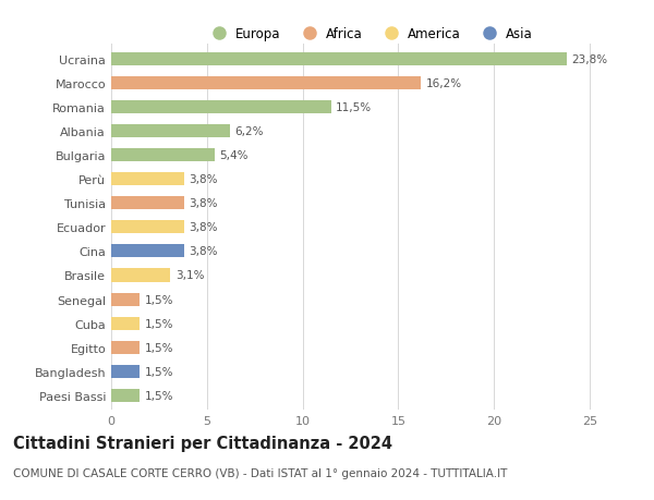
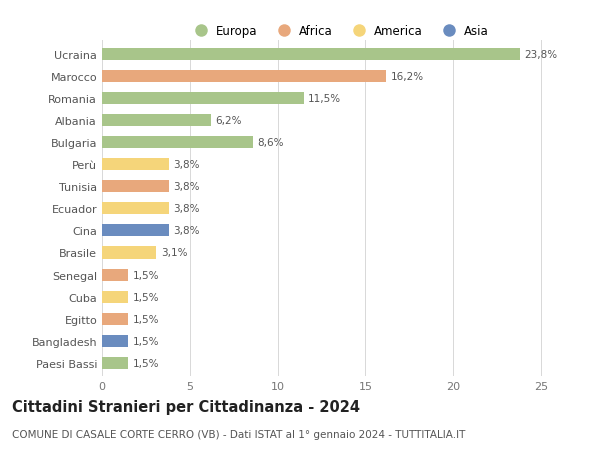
Bulgaria: 5,4% -> 8,6%
